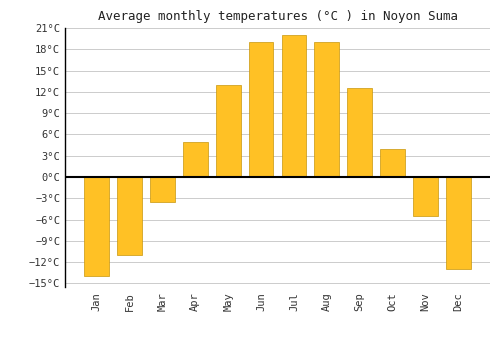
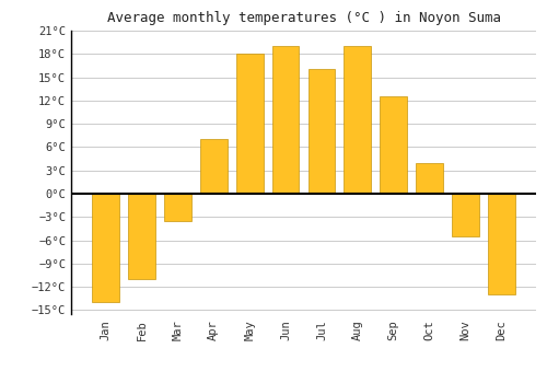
Apr: 5.0°C -> 7.0°C
May: 13.0°C -> 18.0°C
Jul: 20.0°C -> 16.0°C
